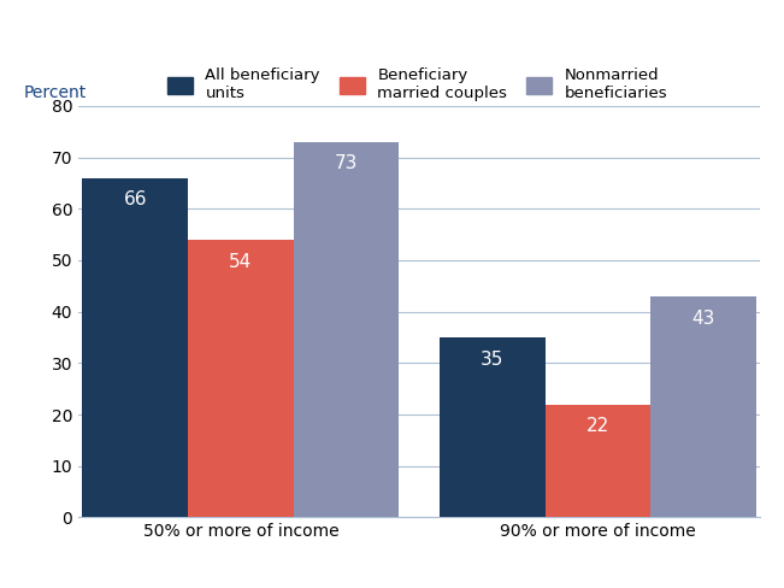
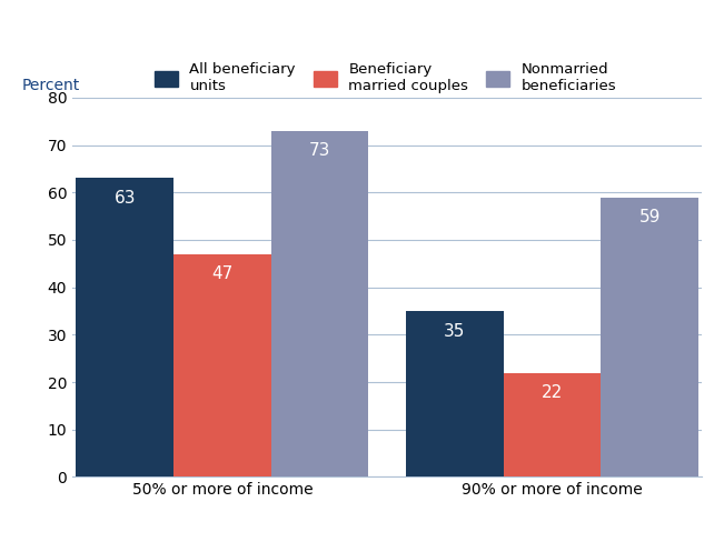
All beneficiary units/50% or more of income: 66 -> 63
Beneficiary married couples/50% or more of income: 54 -> 47
Nonmarried beneficiaries/90% or more of income: 43 -> 59
